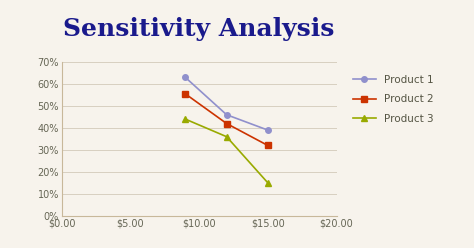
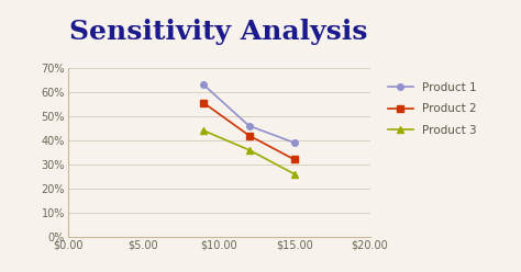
Product 3/$15.00: 15% -> 26%
